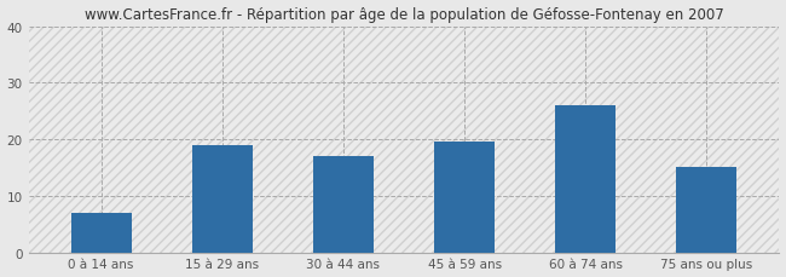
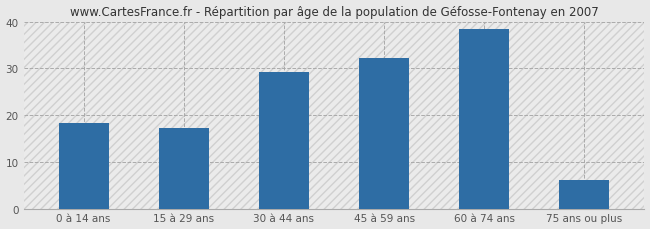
0 à 14 ans: 7.0 -> 18.2
15 à 29 ans: 19.0 -> 17.3
30 à 44 ans: 17.0 -> 29.2
45 à 59 ans: 19.5 -> 32.1
60 à 74 ans: 26.0 -> 38.3
75 ans ou plus: 15.0 -> 6.2
